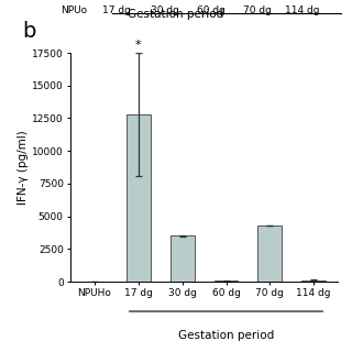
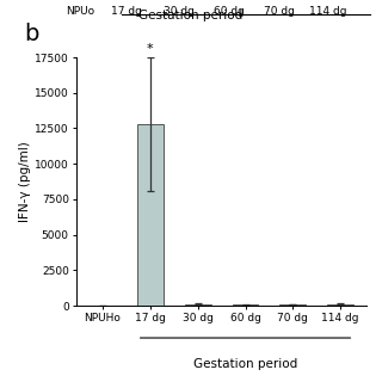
30 dg: 3500 -> 100
70 dg: 4300 -> 100
